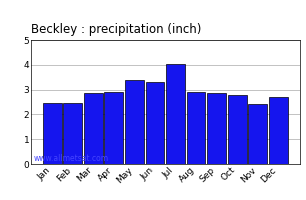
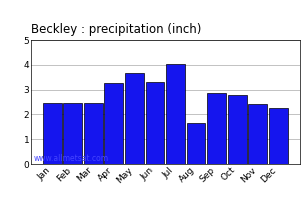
Mar: 2.85 -> 2.45
Apr: 2.90 -> 3.25
May: 3.40 -> 3.65
Aug: 2.90 -> 1.65
Dec: 2.70 -> 2.25
